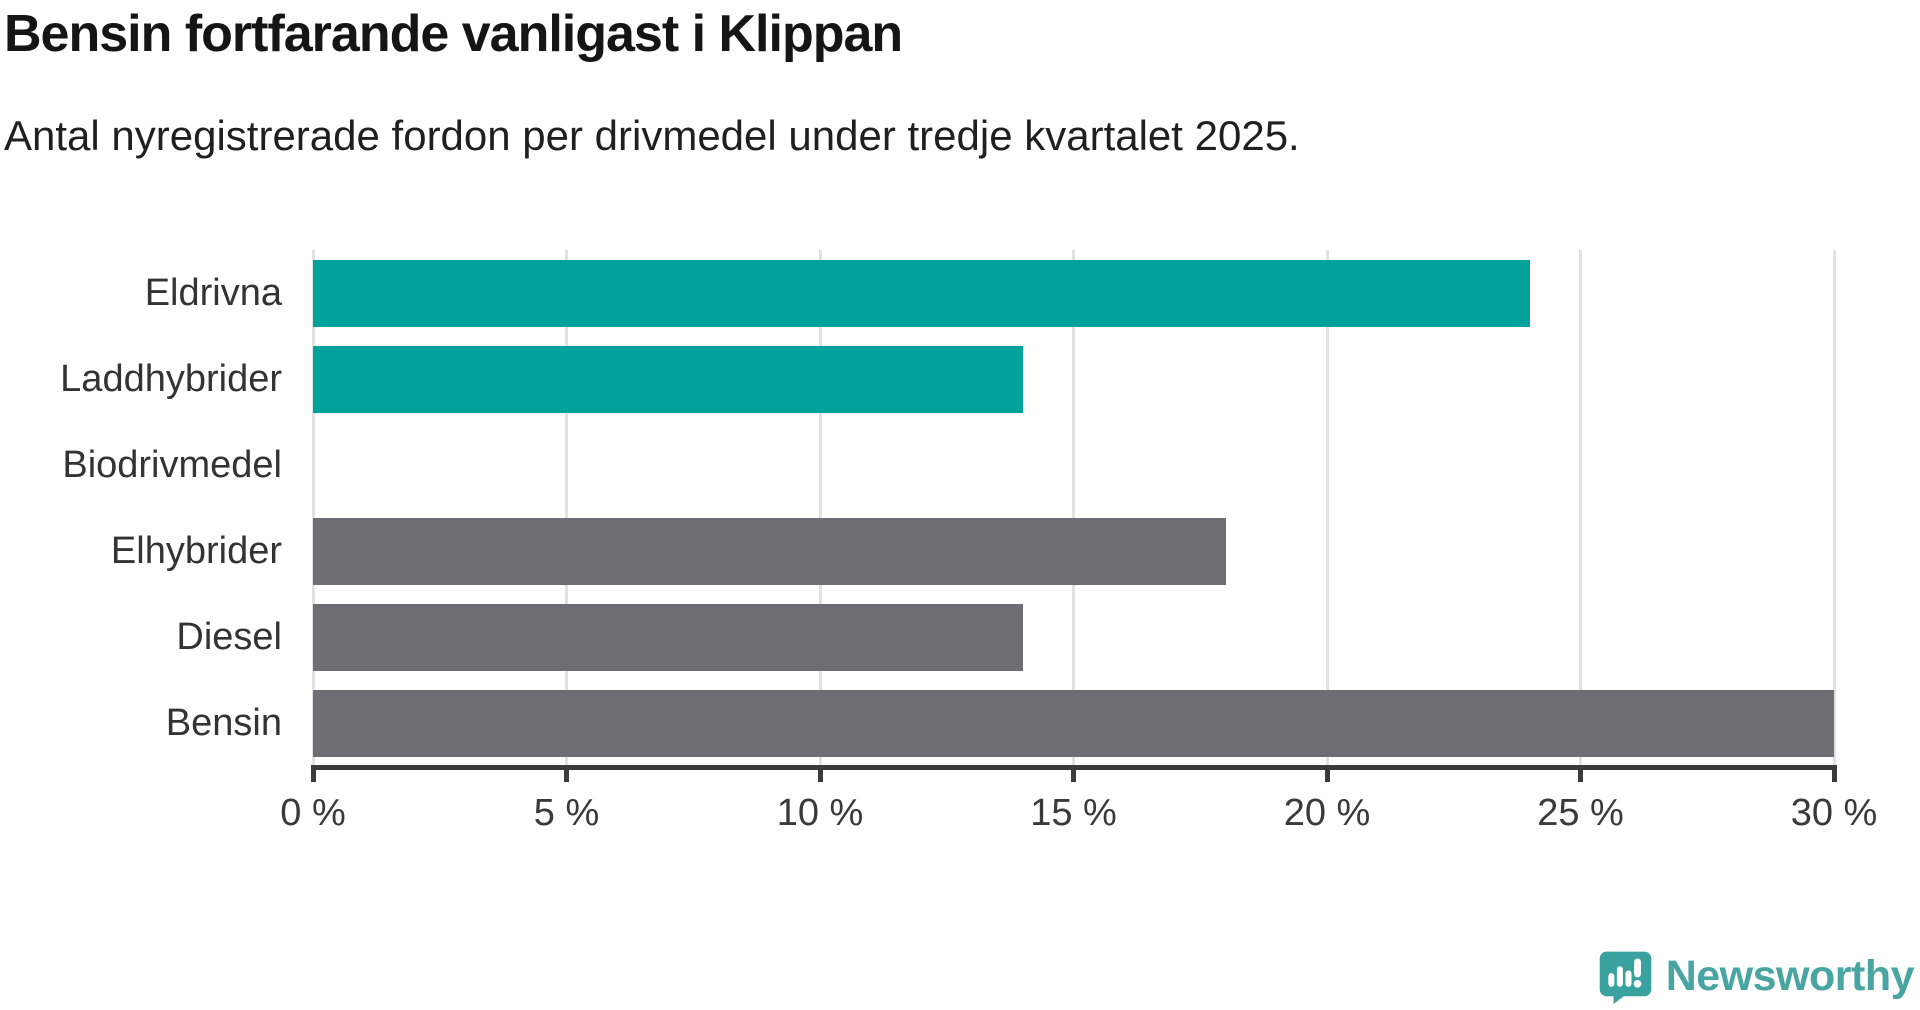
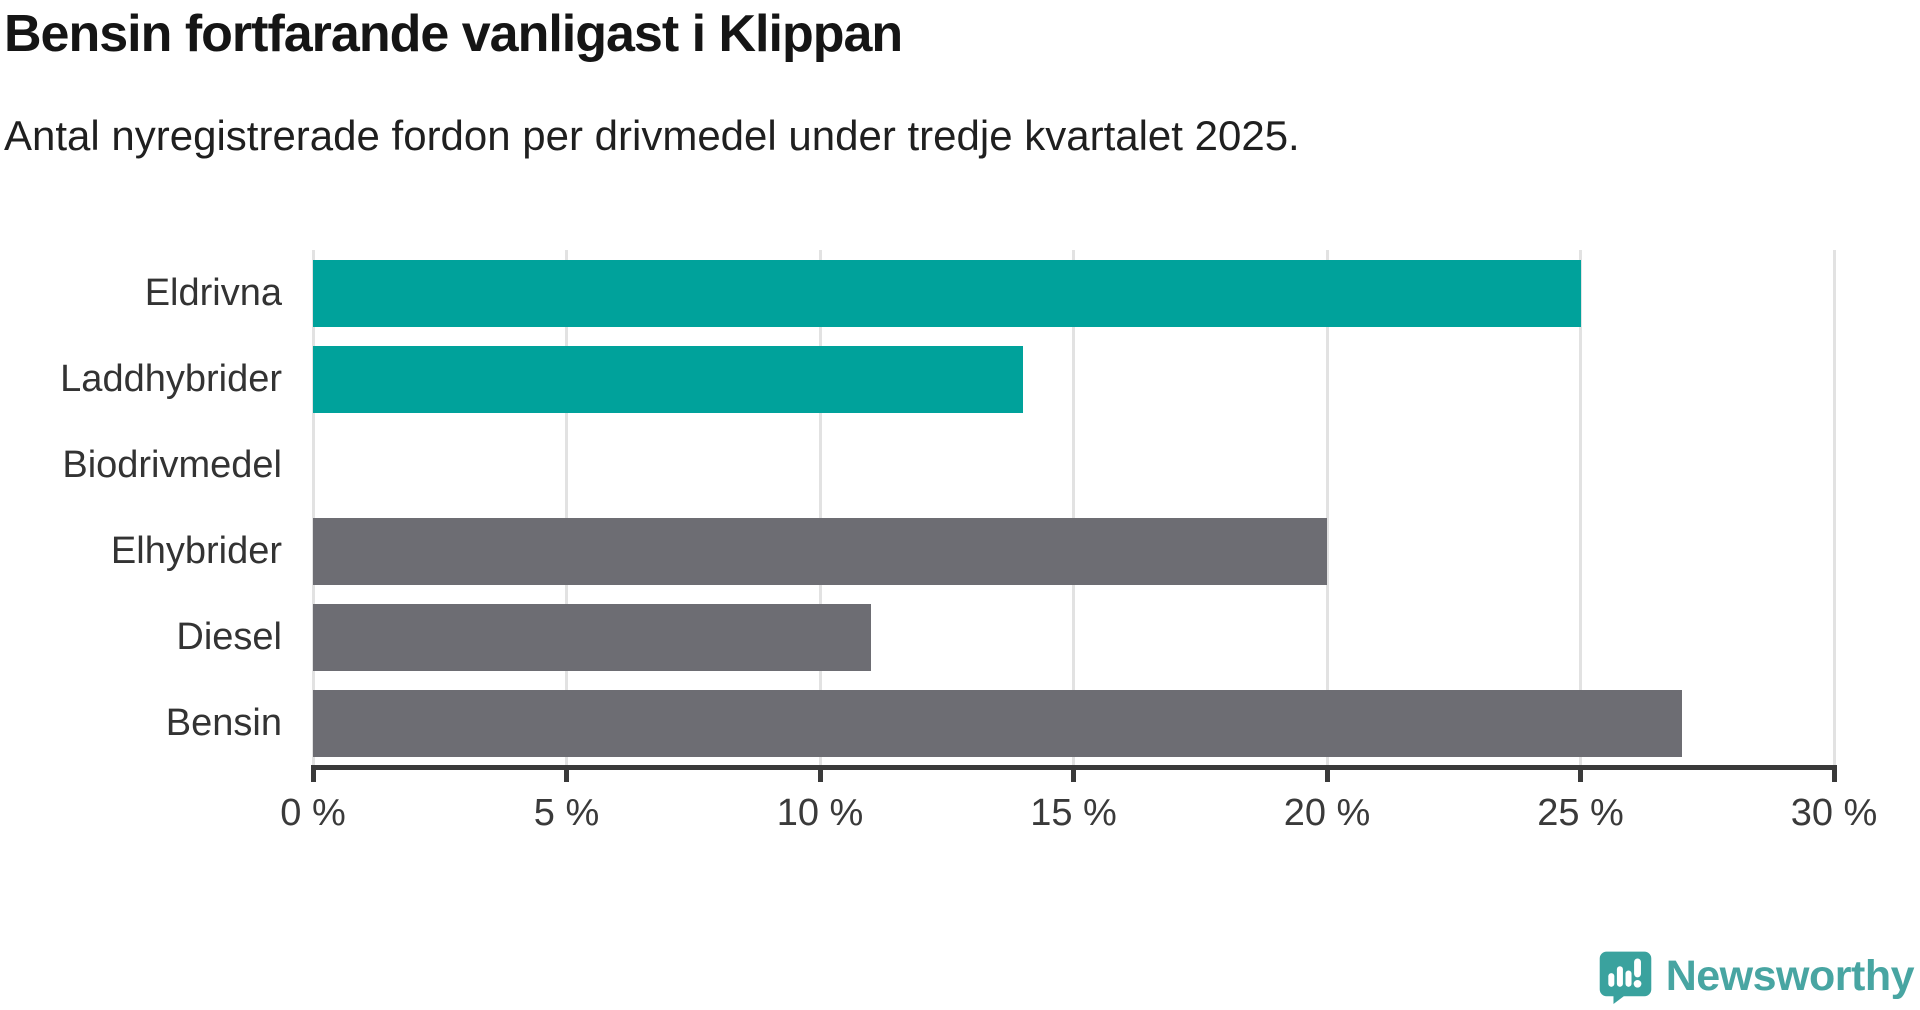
Eldrivna: 24% -> 25%
Elhybrider: 18% -> 20%
Diesel: 14% -> 11%
Bensin: 30% -> 27%
